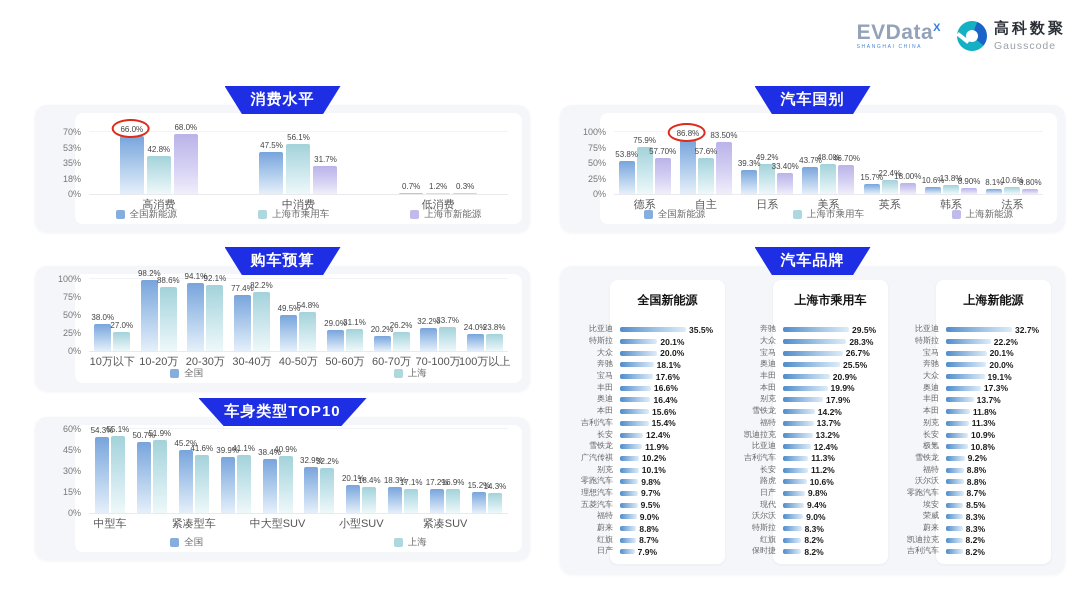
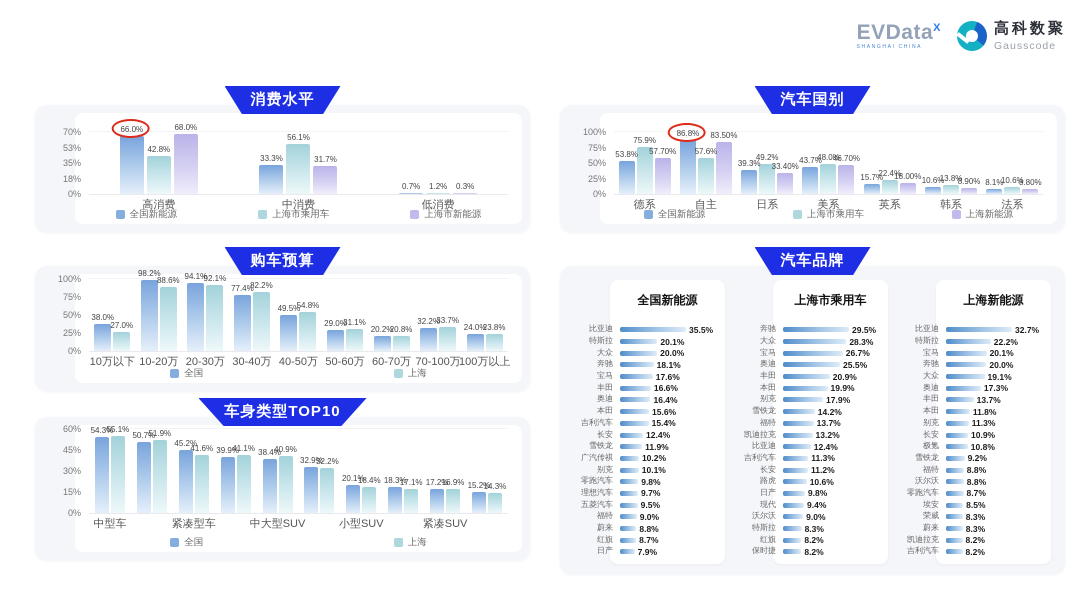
消费水平/全国新能源/中消费: 47.5% -> 33.3%
购车预算/上海/60-70万: 26.2% -> 20.8%
